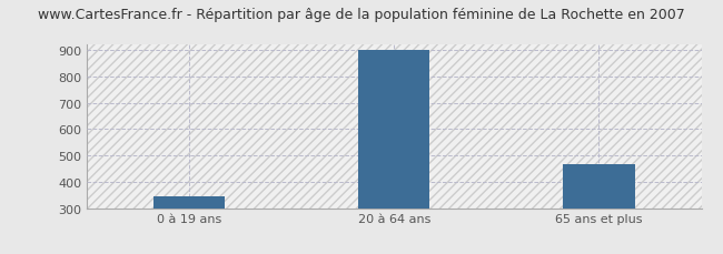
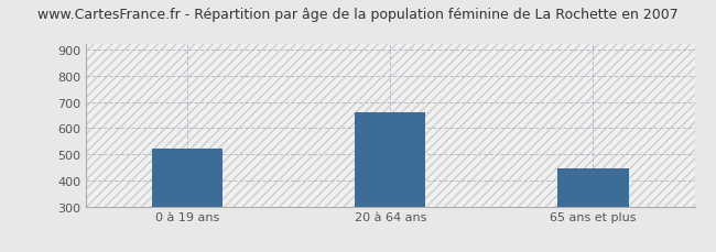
0 à 19 ans: 345 -> 520
20 à 64 ans: 900 -> 660
65 ans et plus: 468 -> 445
